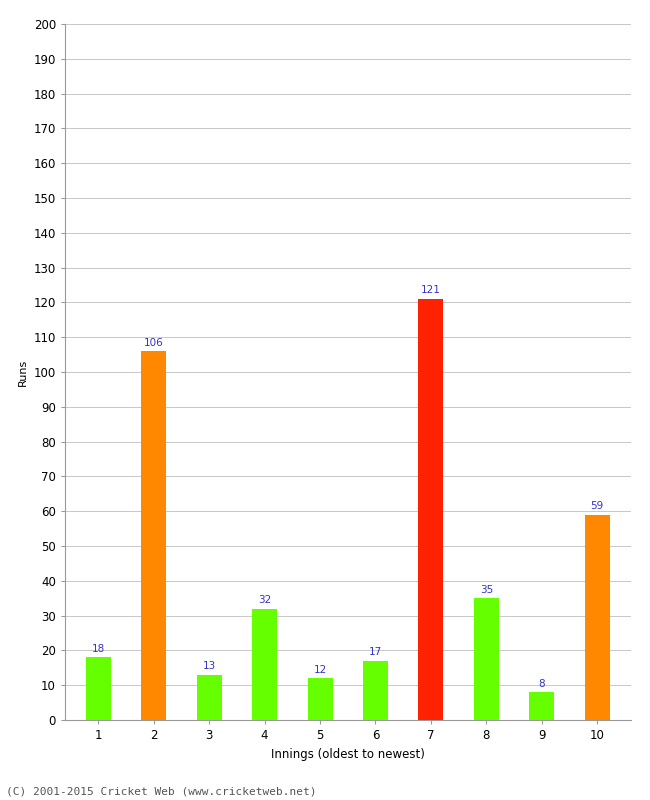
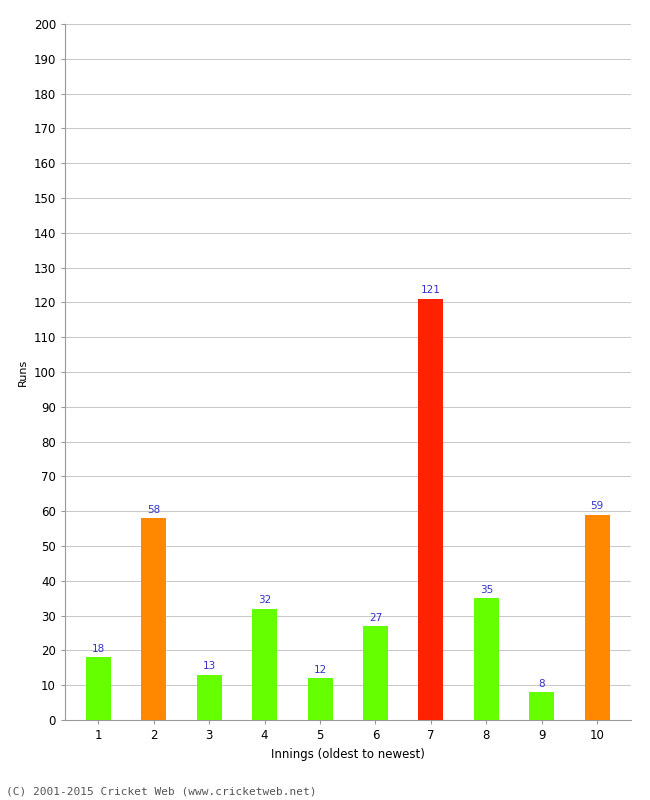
2: 106 -> 58
6: 17 -> 27
